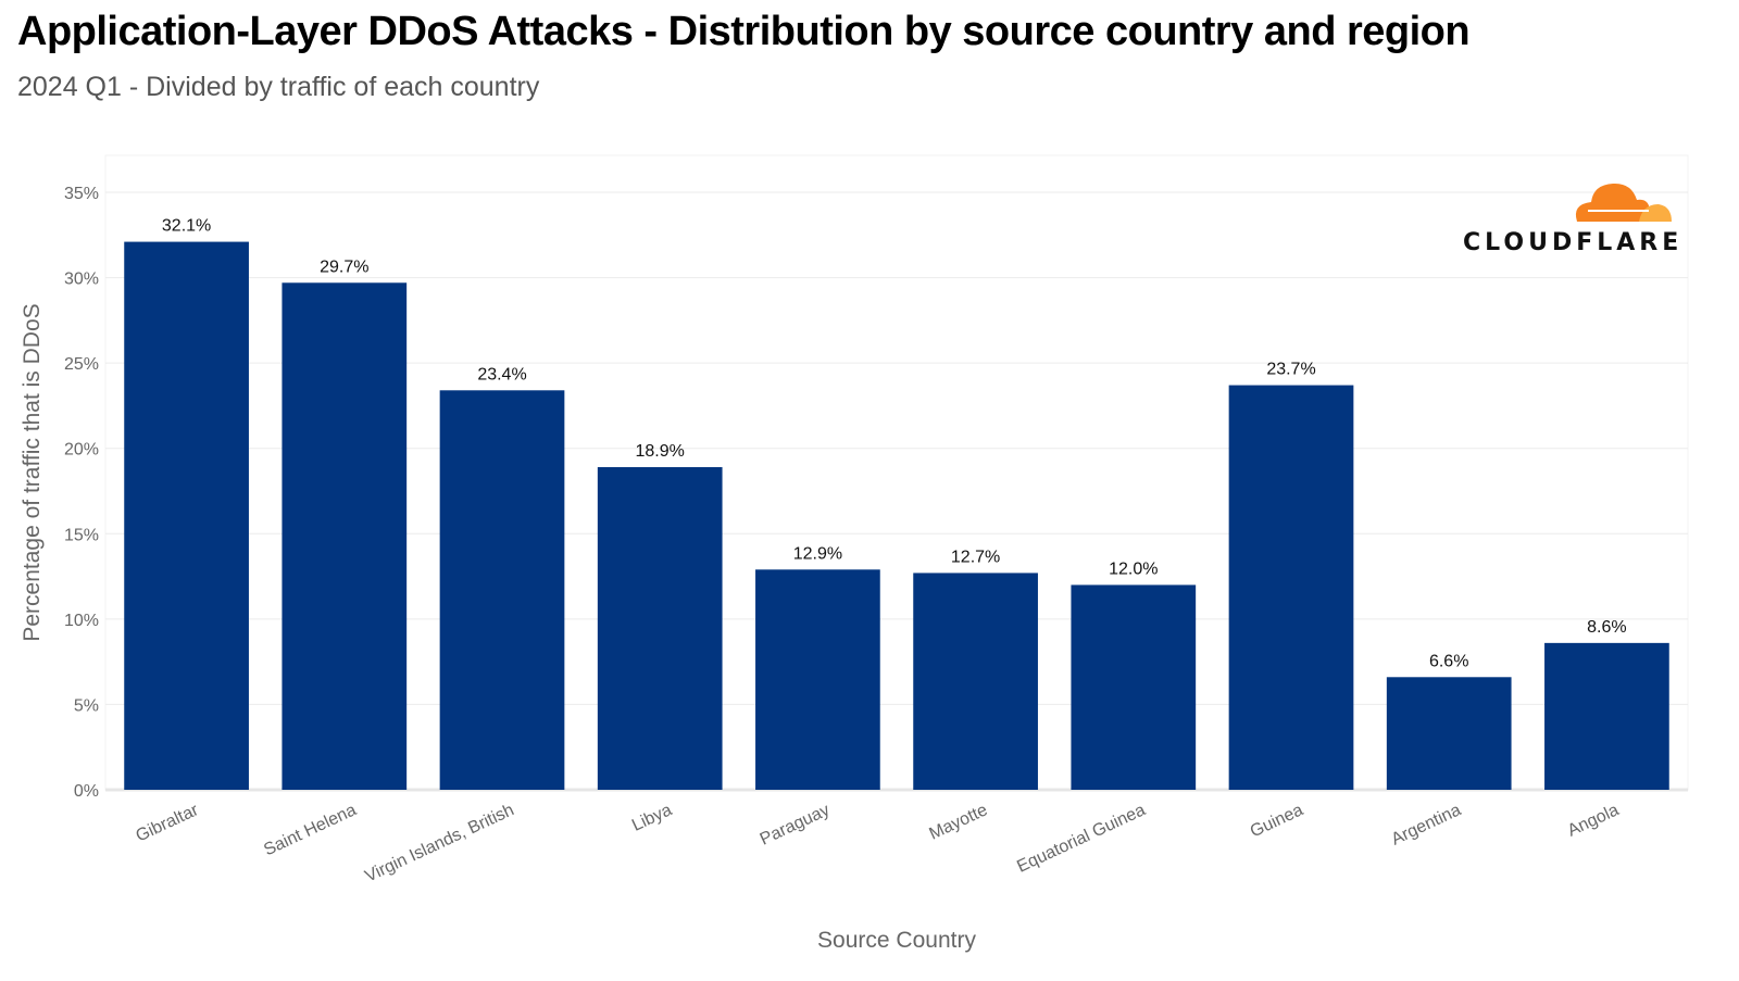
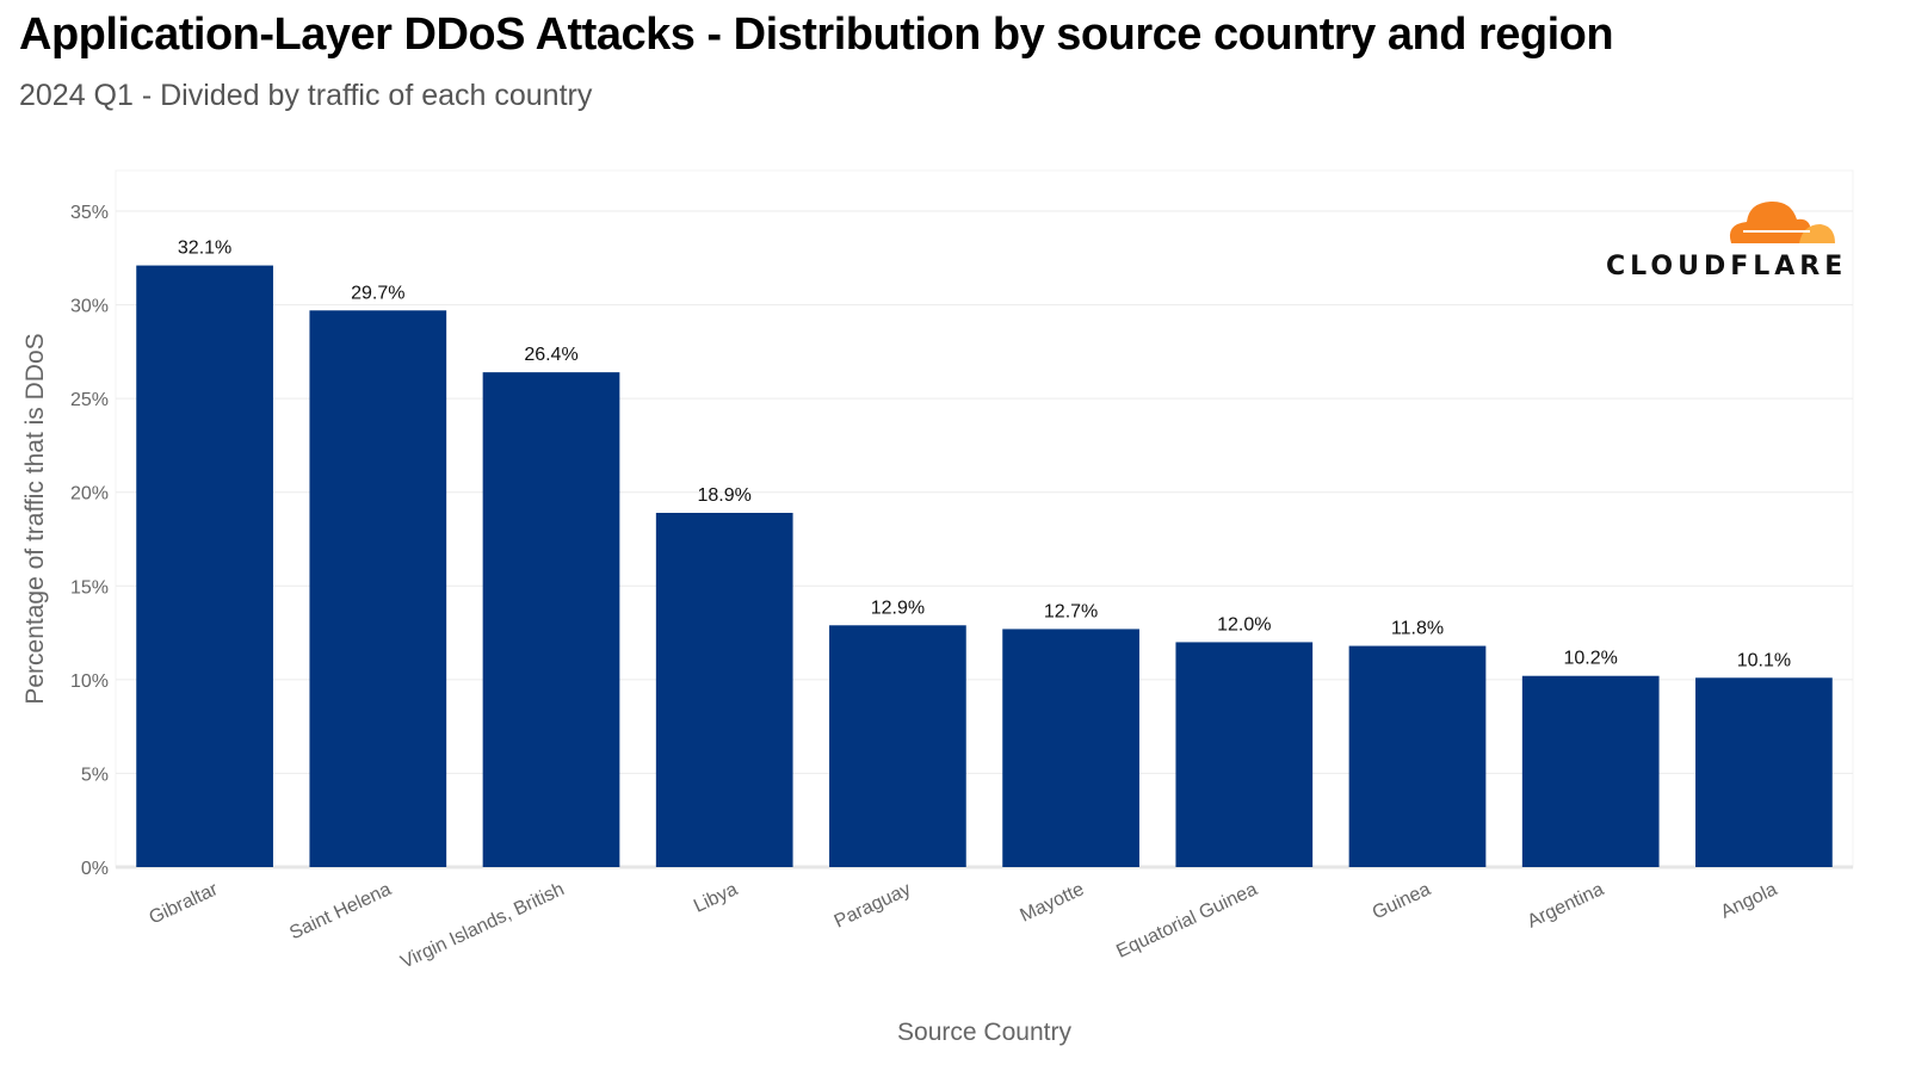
Virgin Islands, British: 23.4% -> 26.4%
Guinea: 23.7% -> 11.8%
Argentina: 6.6% -> 10.2%
Angola: 8.6% -> 10.1%
